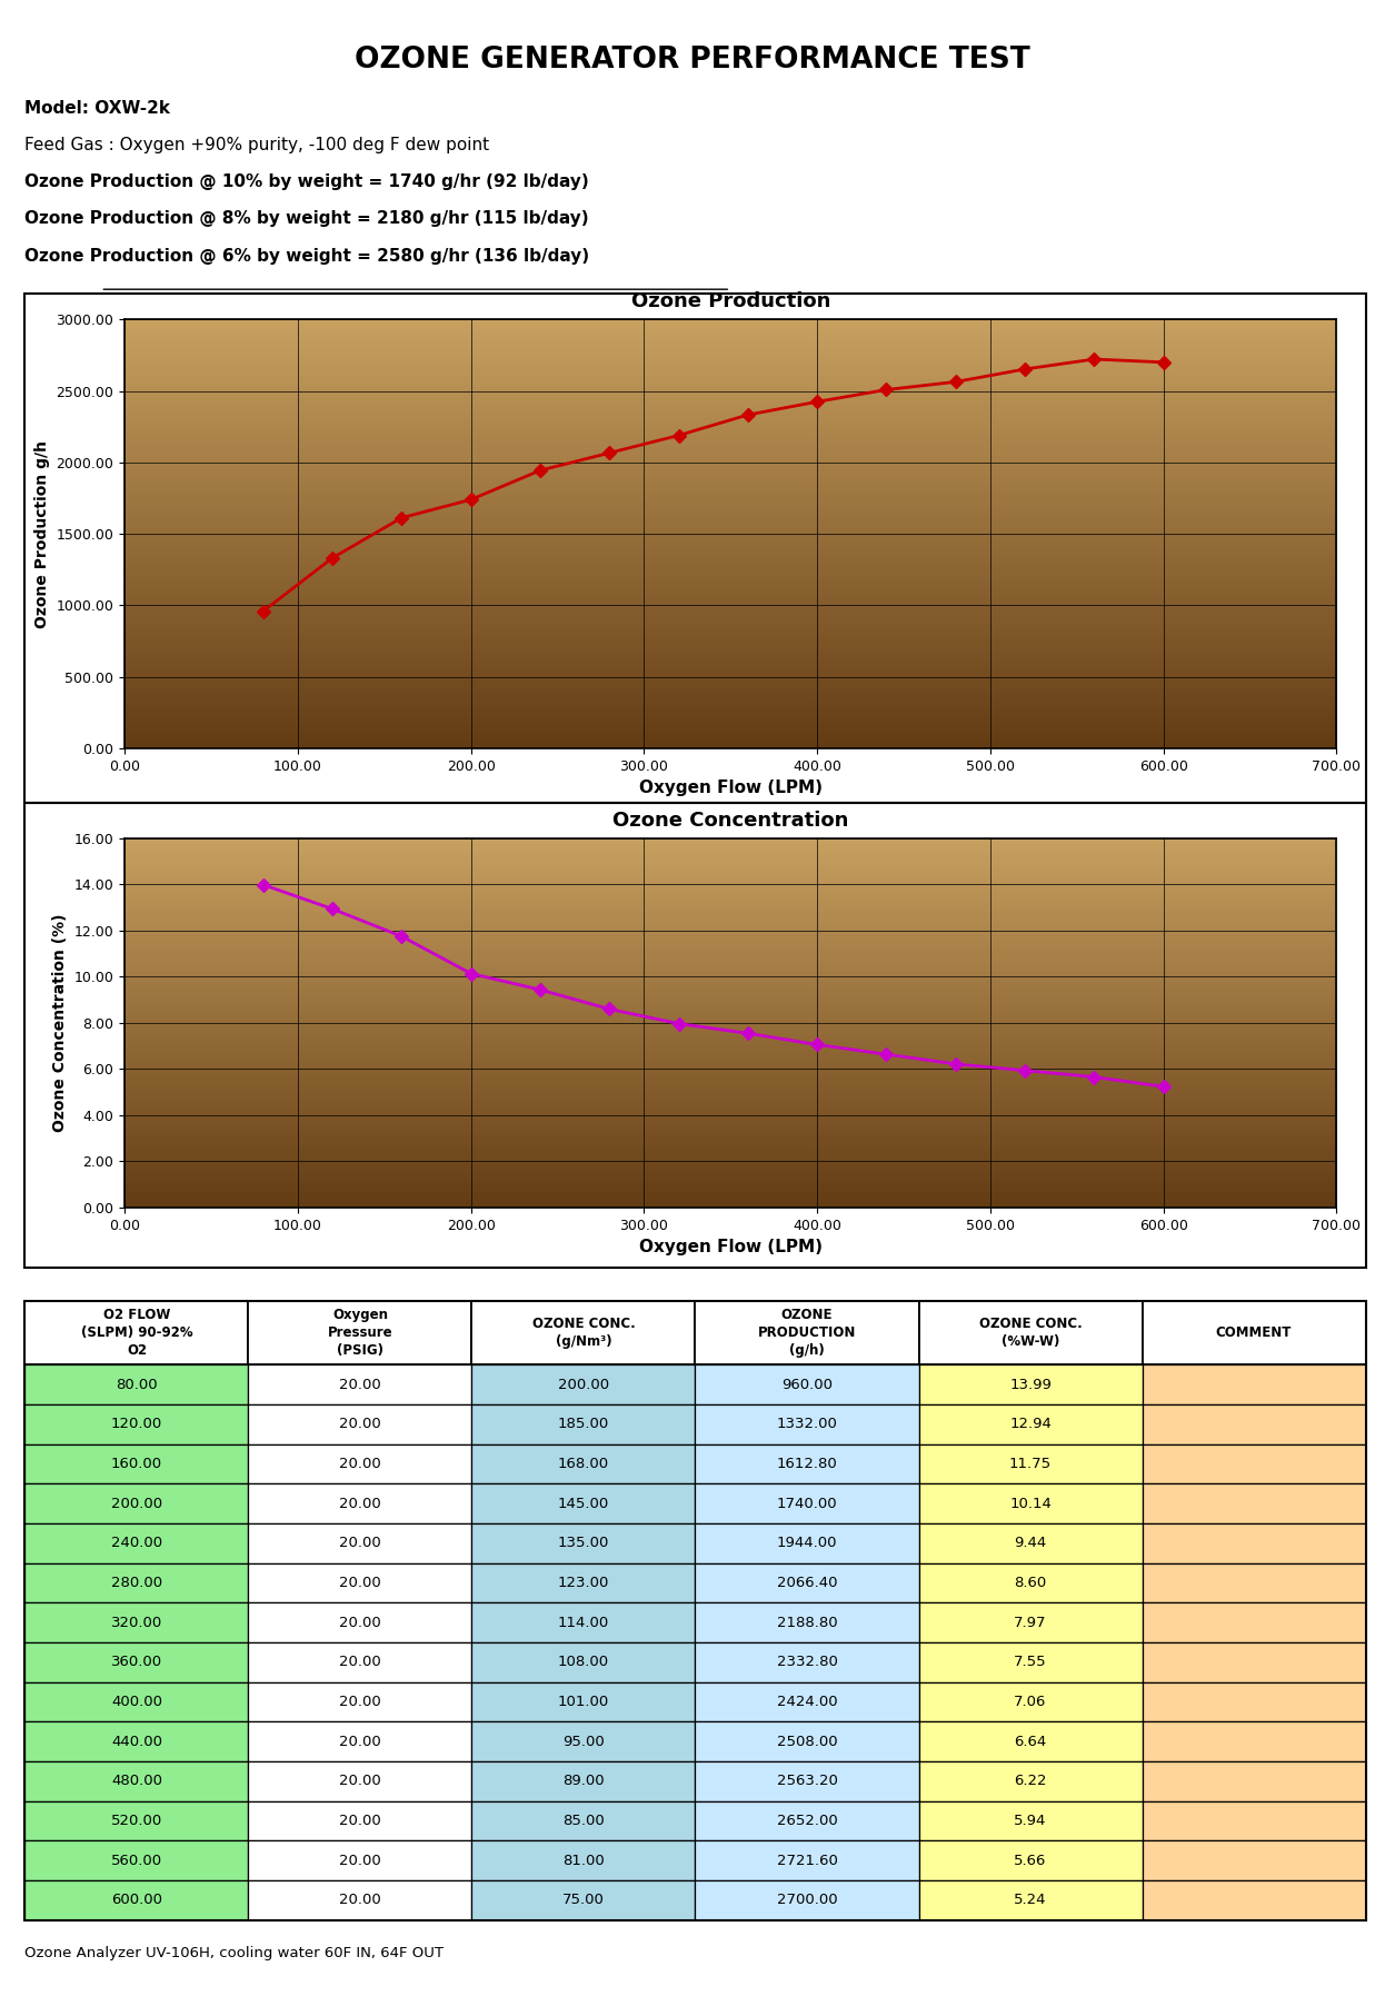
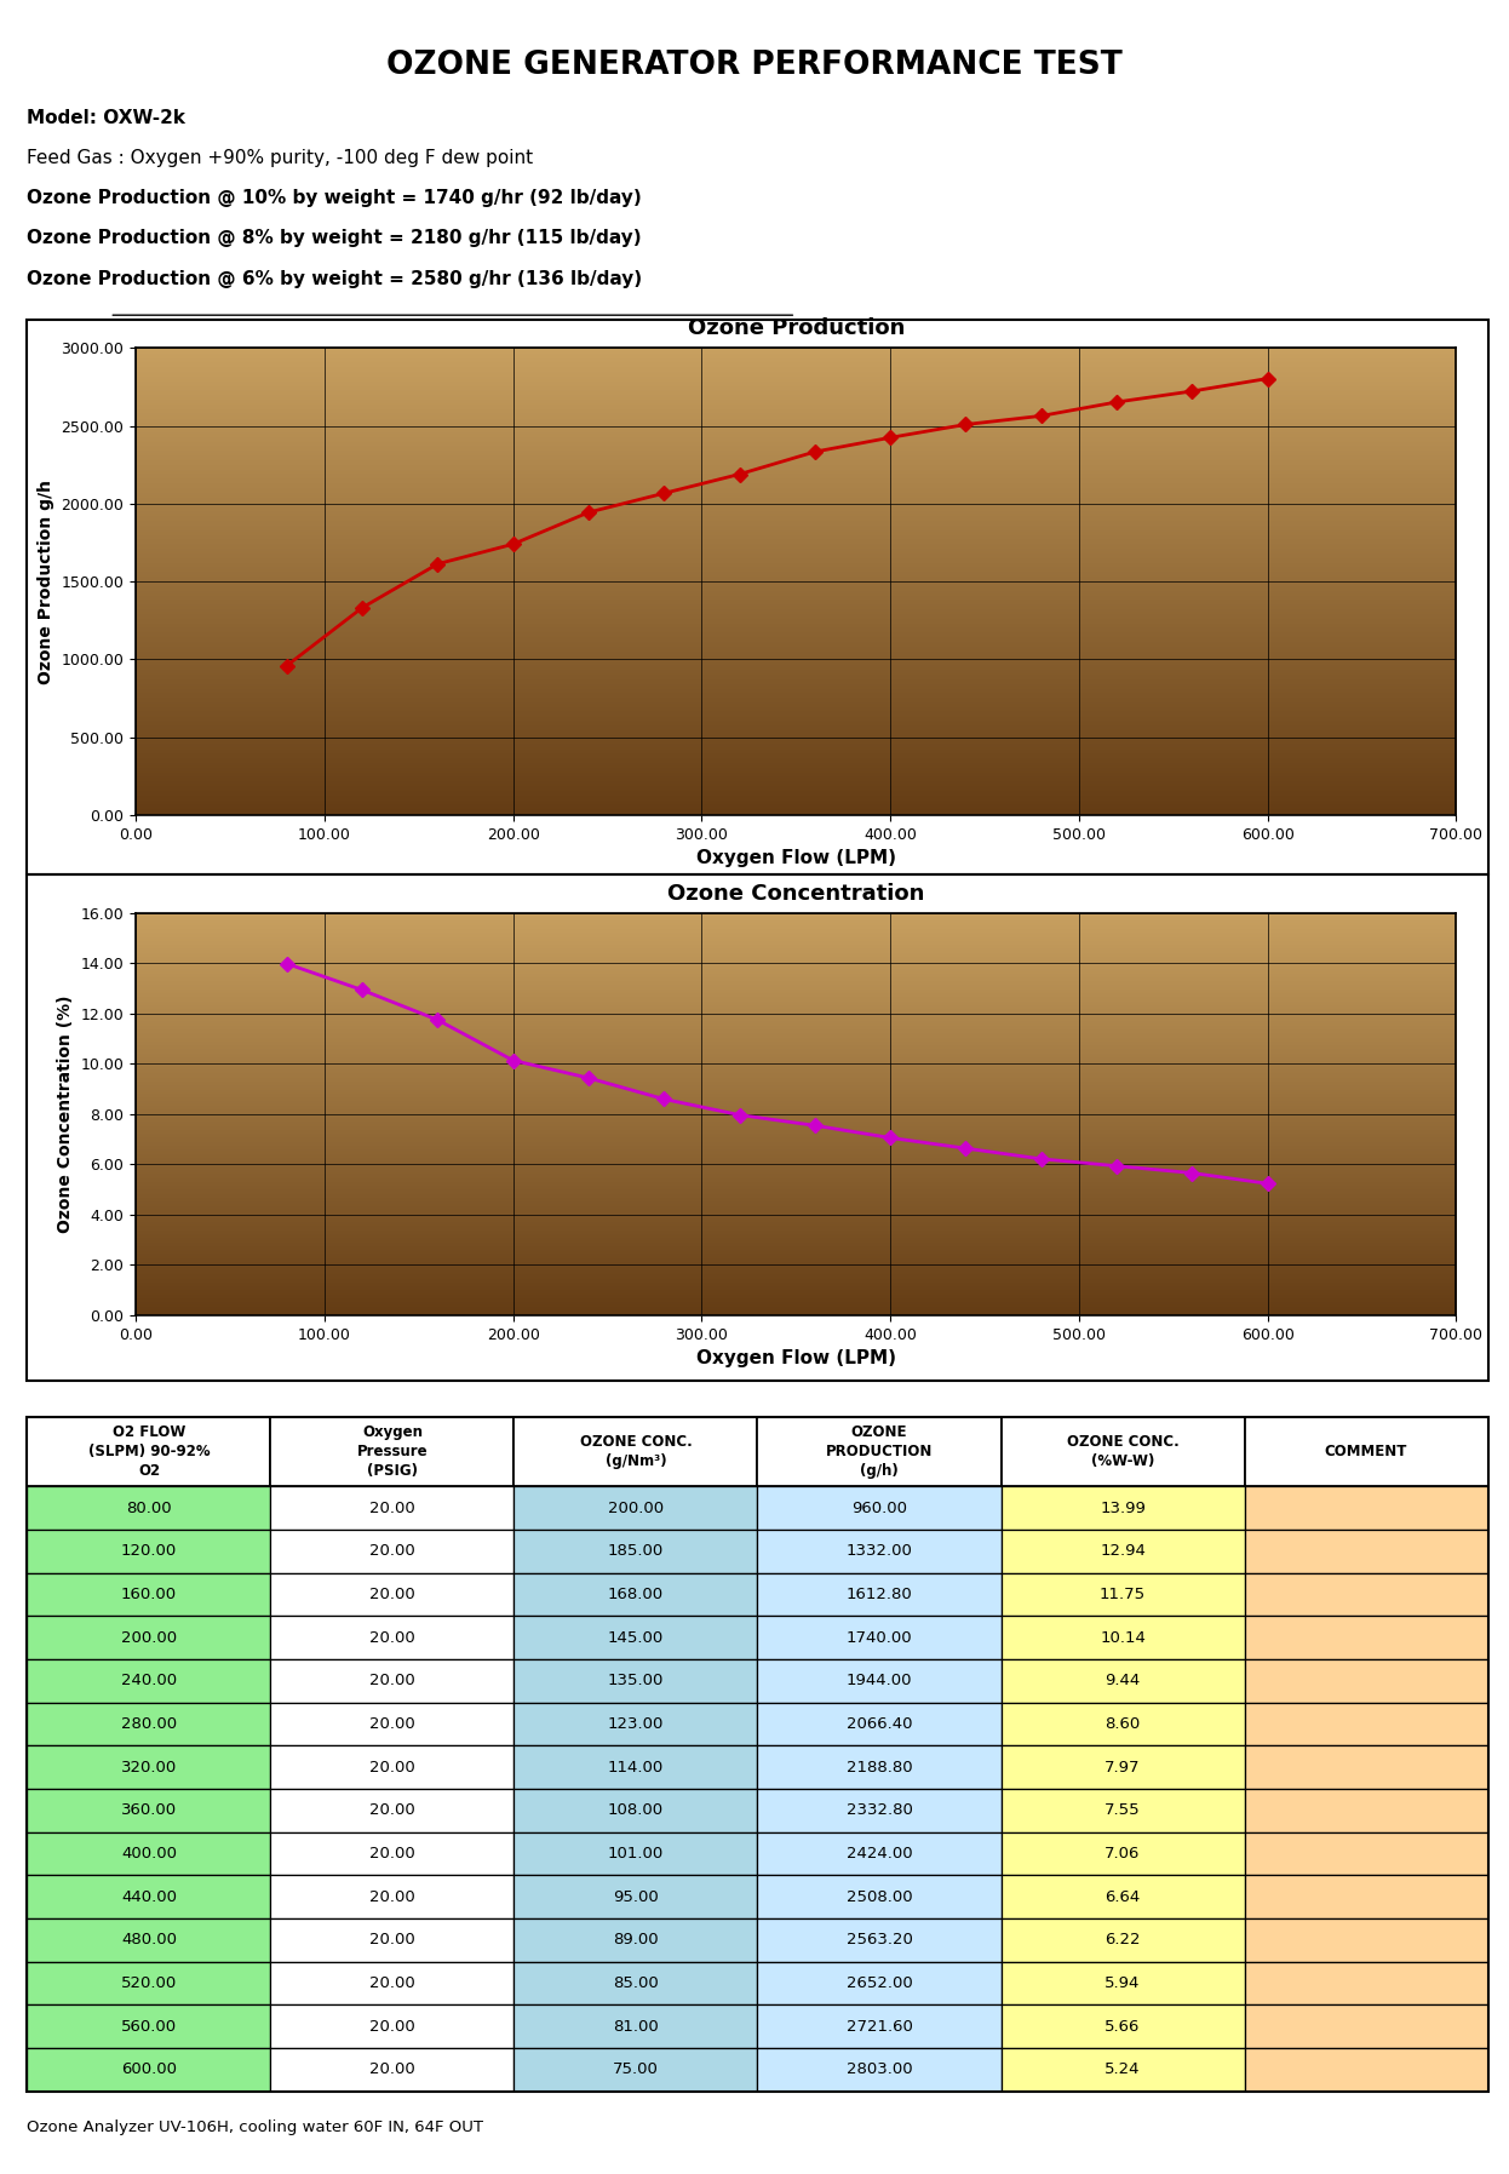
Ozone Production/600.00: 2700.00 -> 2803.00
